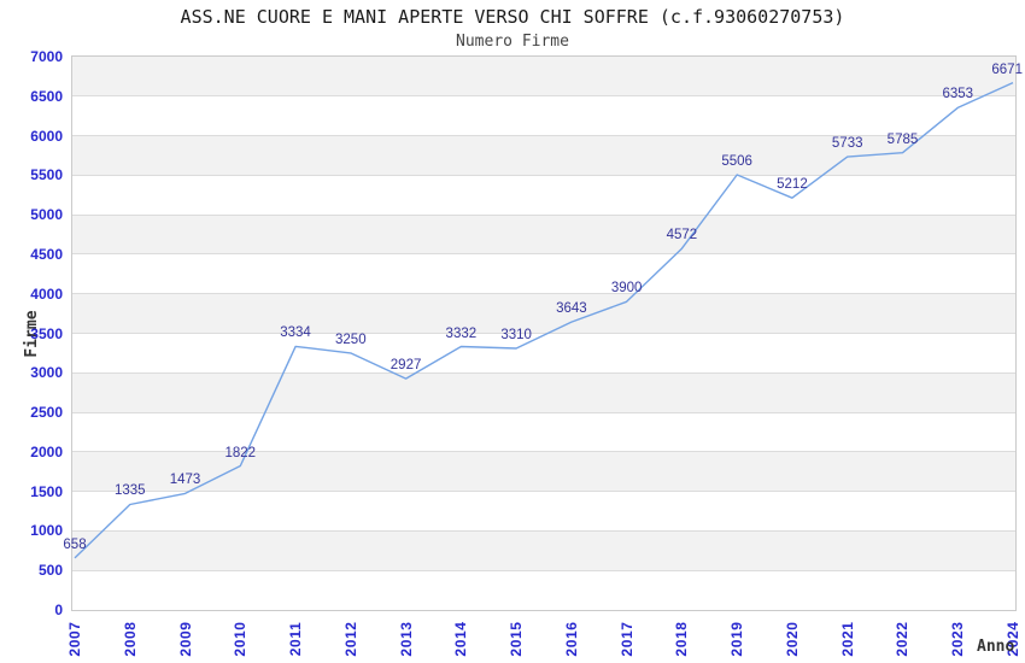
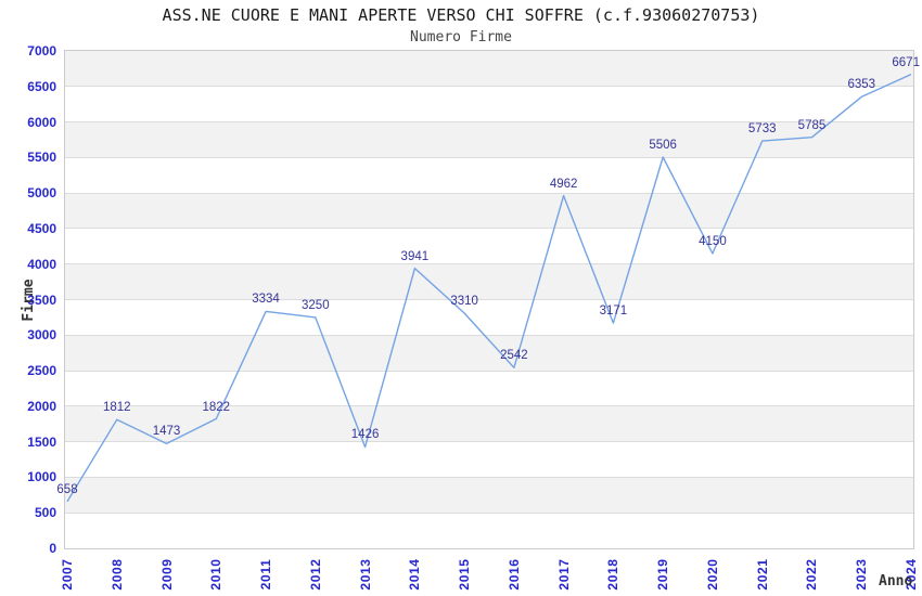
2008: 1335 -> 1812
2013: 2927 -> 1426
2014: 3332 -> 3941
2016: 3643 -> 2542
2017: 3900 -> 4962
2018: 4572 -> 3171
2020: 5212 -> 4150
